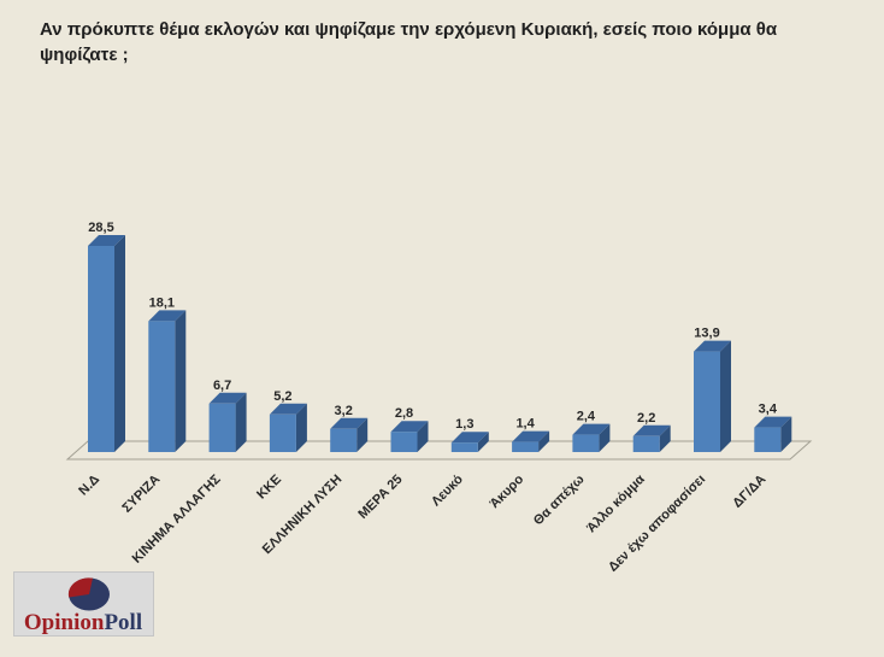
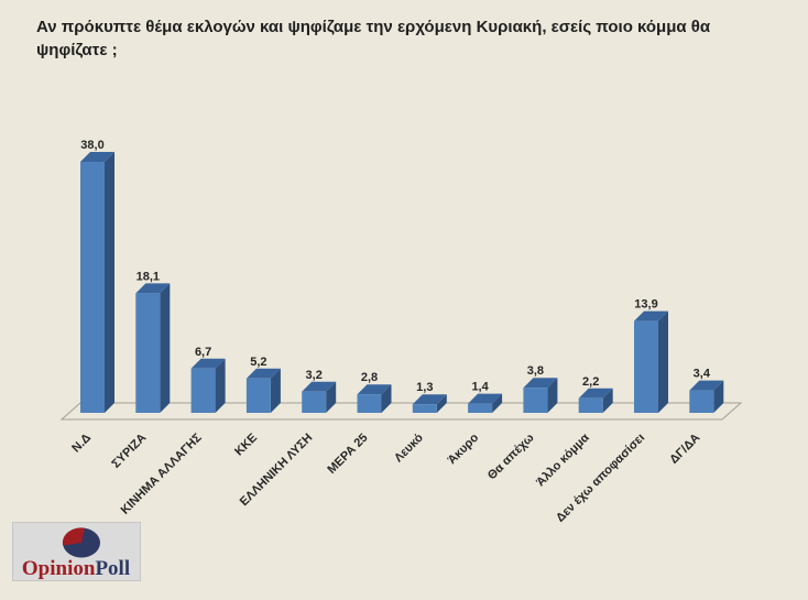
Ν.Δ: 28,5 -> 38,0
Θα απέχω: 2,4 -> 3,8
